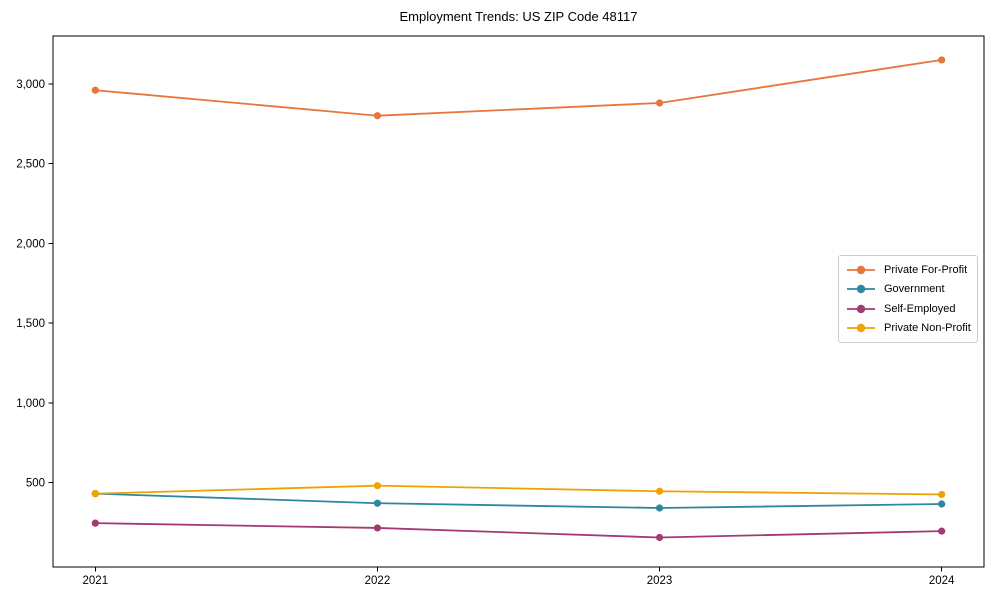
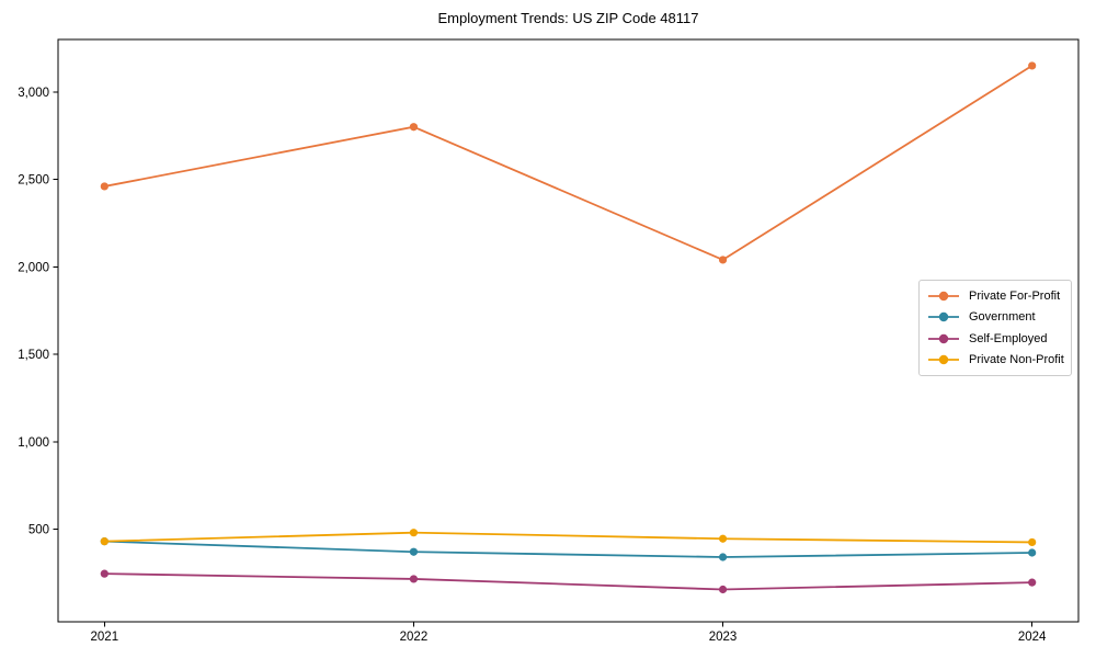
Private For-Profit/2021: 2960 -> 2460
Private For-Profit/2023: 2880 -> 2040
